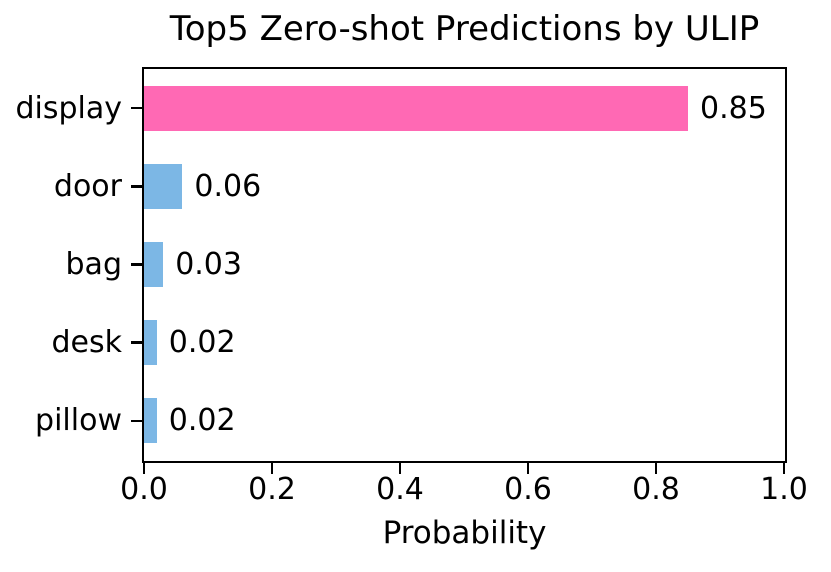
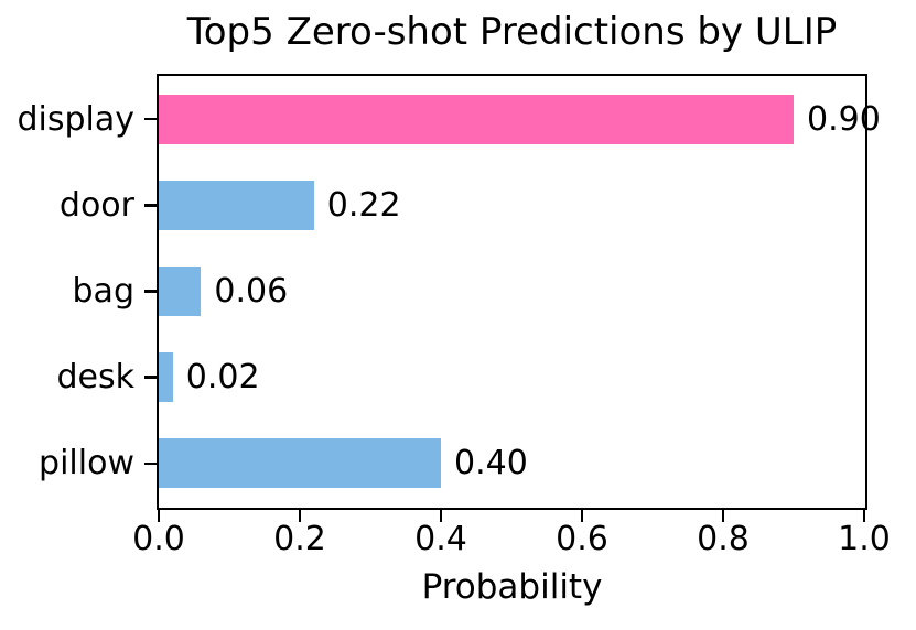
display: 0.85 -> 0.90
door: 0.06 -> 0.22
bag: 0.03 -> 0.06
pillow: 0.02 -> 0.40
